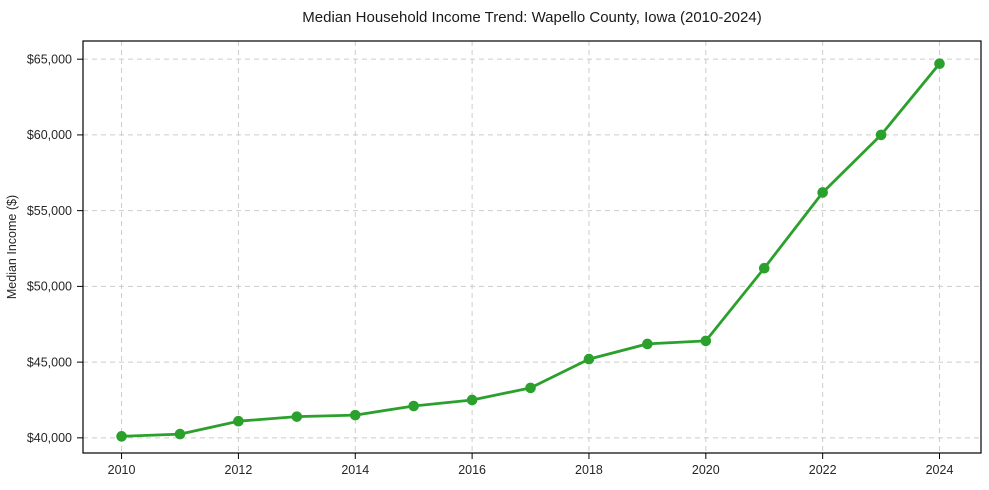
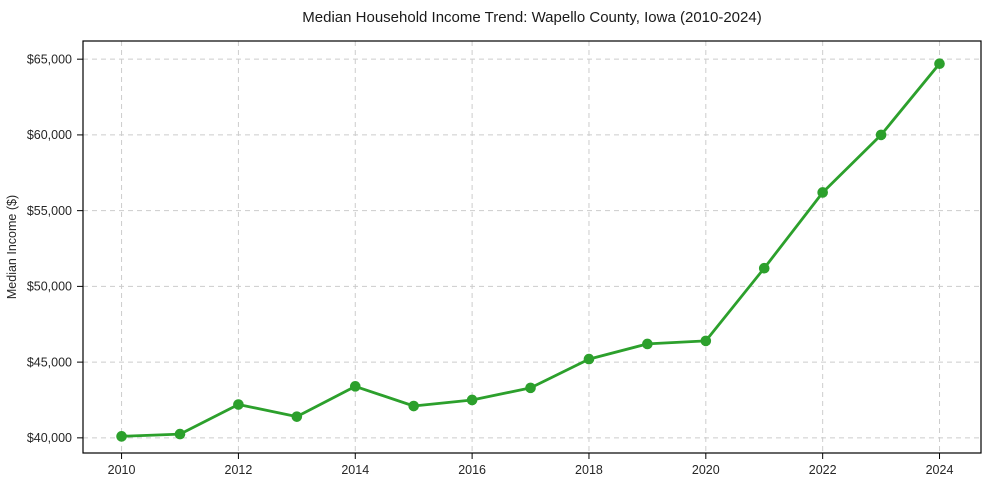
2012: $41100 -> $42200
2014: $41500 -> $43400
